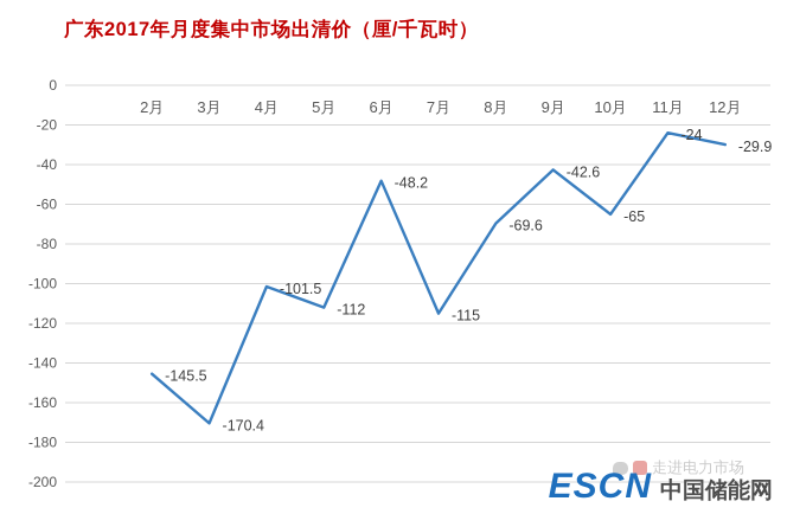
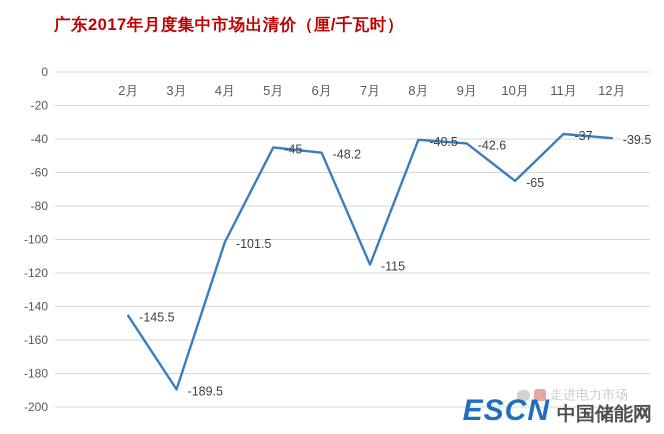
3月: -170.4 -> -189.5
5月: -112 -> -45
8月: -69.6 -> -40.5
11月: -24 -> -37
12月: -29.9 -> -39.5
